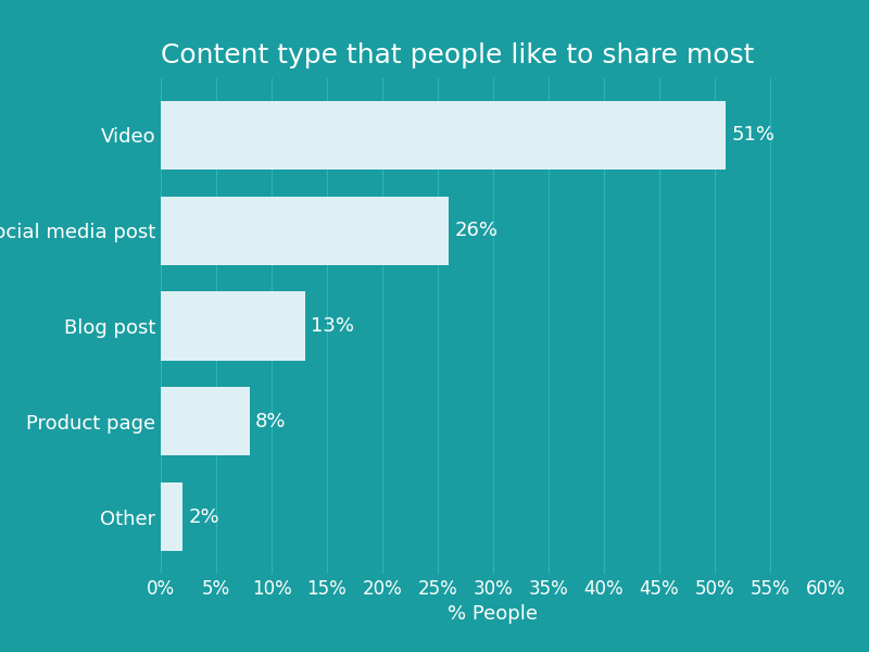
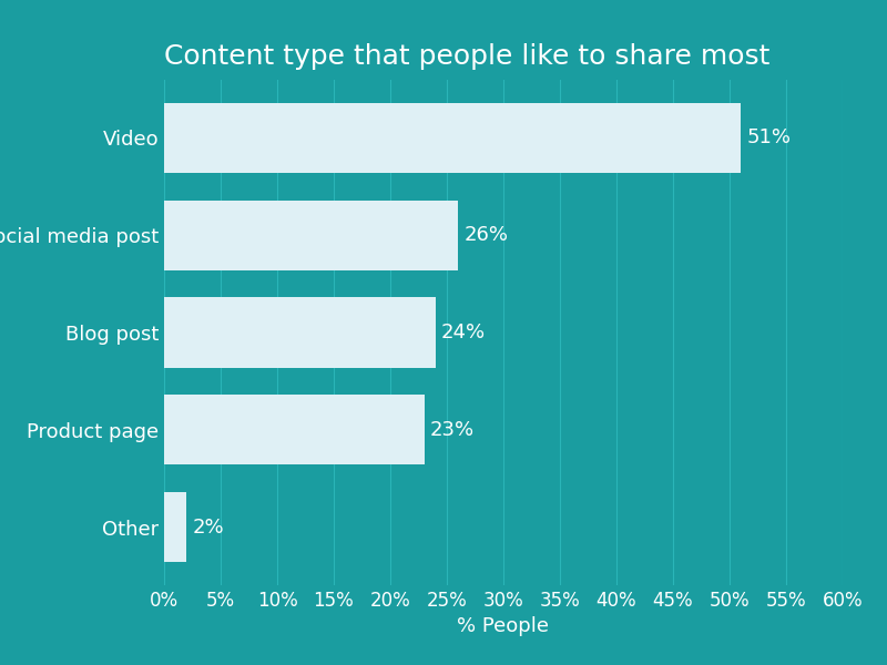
Blog post: 13% -> 24%
Product page: 8% -> 23%
